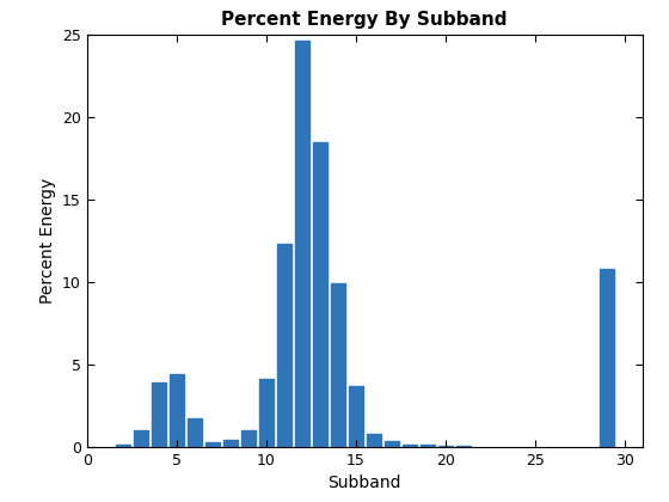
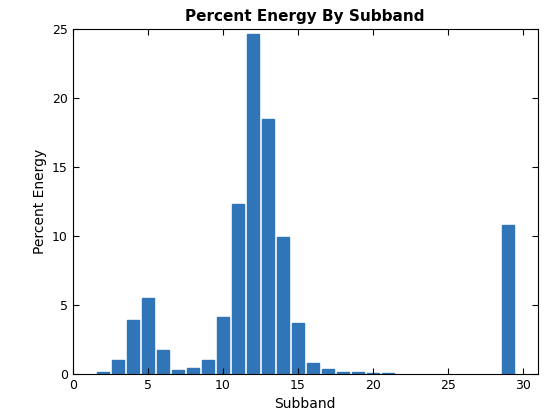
5: 4.4 -> 5.5
